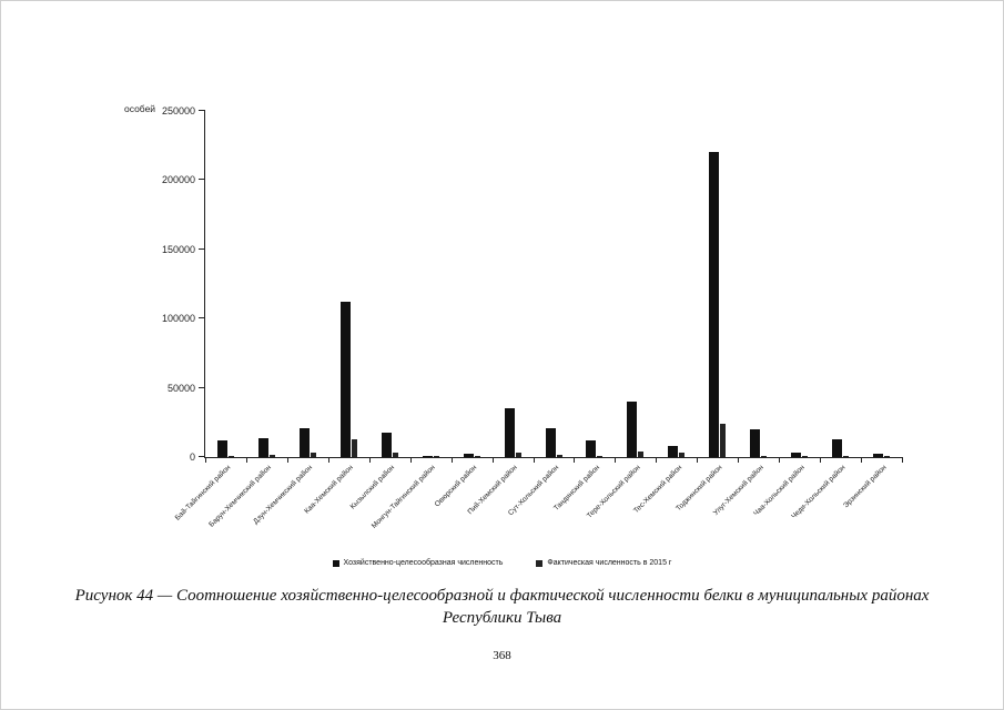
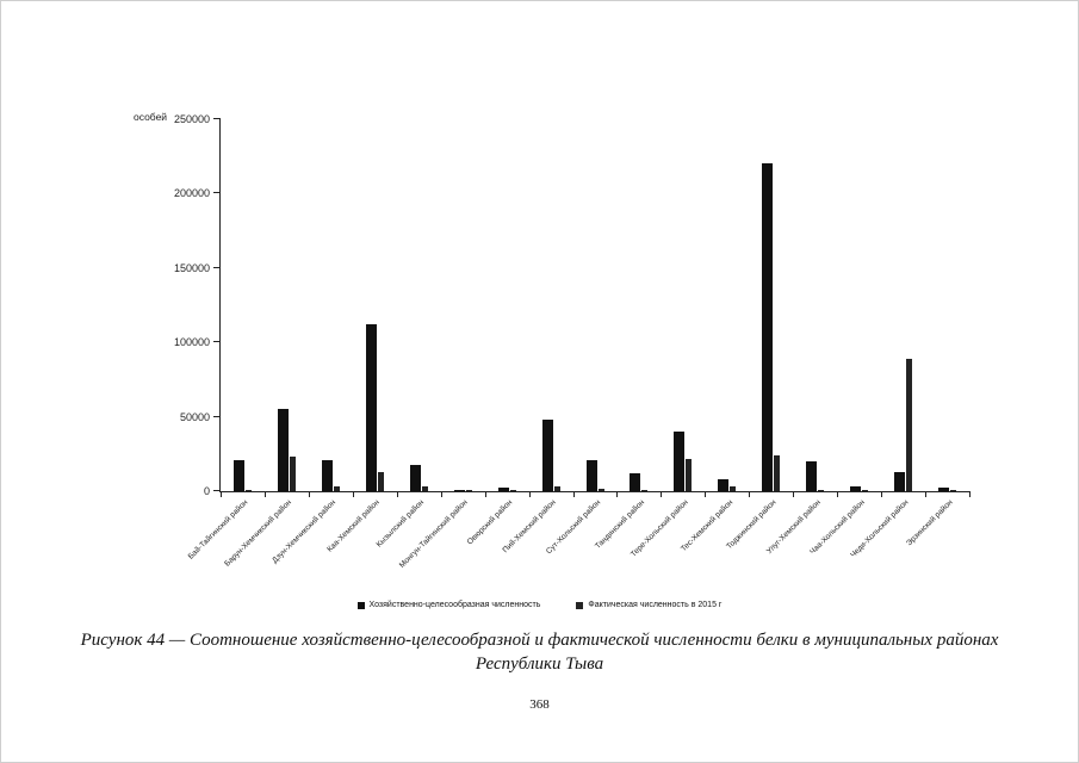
Хозяйственно-целесообразная численность/Бай-Тайгинский район: 12000 -> 21000
Хозяйственно-целесообразная численность/Барун-Хемчикский район: 14000 -> 55000
Фактическая численность в 2015 г/Барун-Хемчикский район: 2000 -> 23000
Хозяйственно-целесообразная численность/Пий-Хемский район: 35000 -> 48000
Фактическая численность в 2015 г/Тере-Хольский район: 4000 -> 22000
Фактическая численность в 2015 г/Чеди-Хольский район: 1000 -> 89000
